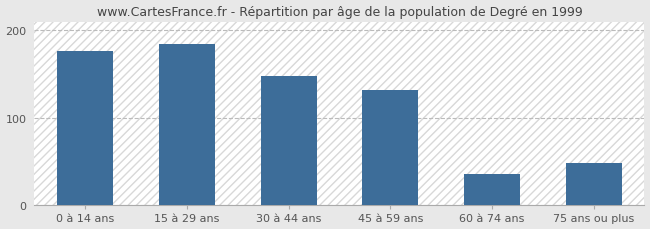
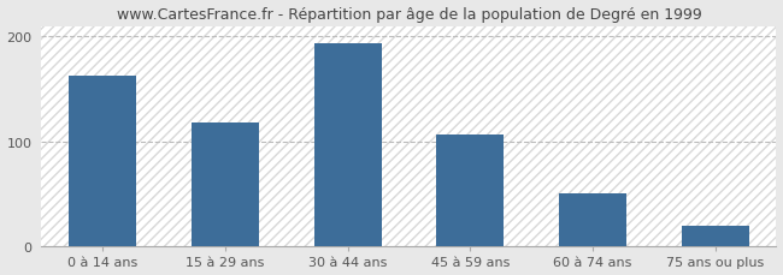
0 à 14 ans: 176 -> 163
15 à 29 ans: 184 -> 118
30 à 44 ans: 148 -> 193
45 à 59 ans: 132 -> 106
60 à 74 ans: 36 -> 50
75 ans ou plus: 48 -> 20
